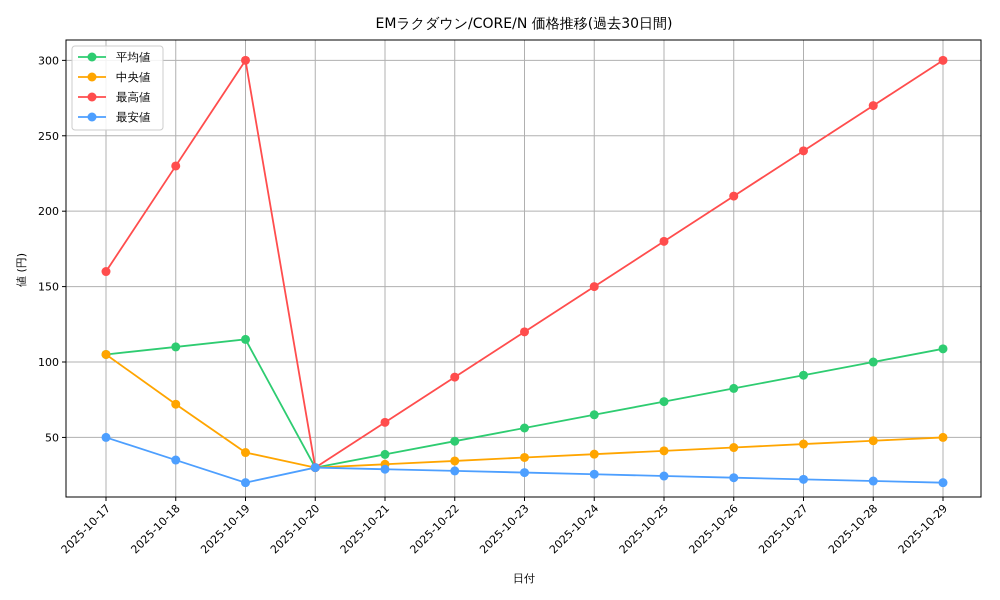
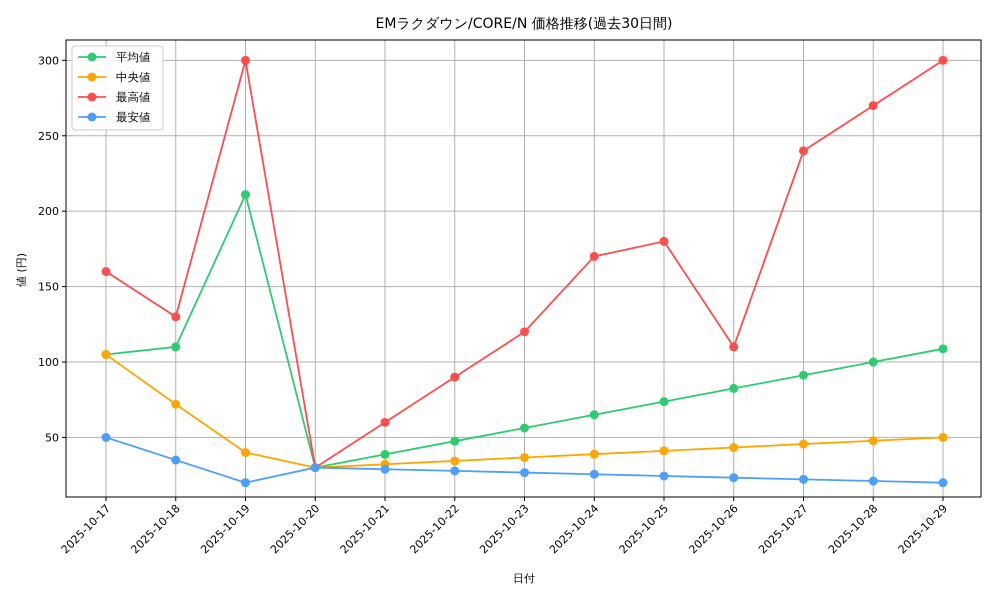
最高値/2025-10-18: 230 -> 130
平均値/2025-10-19: 115 -> 211
最高値/2025-10-24: 150 -> 170
最高値/2025-10-26: 210 -> 110
